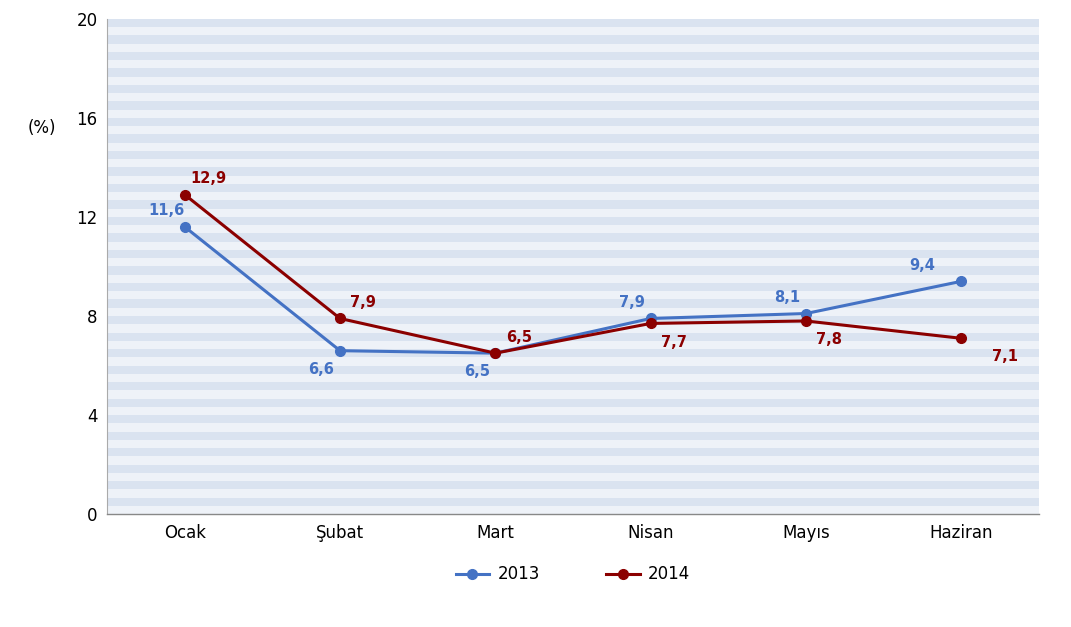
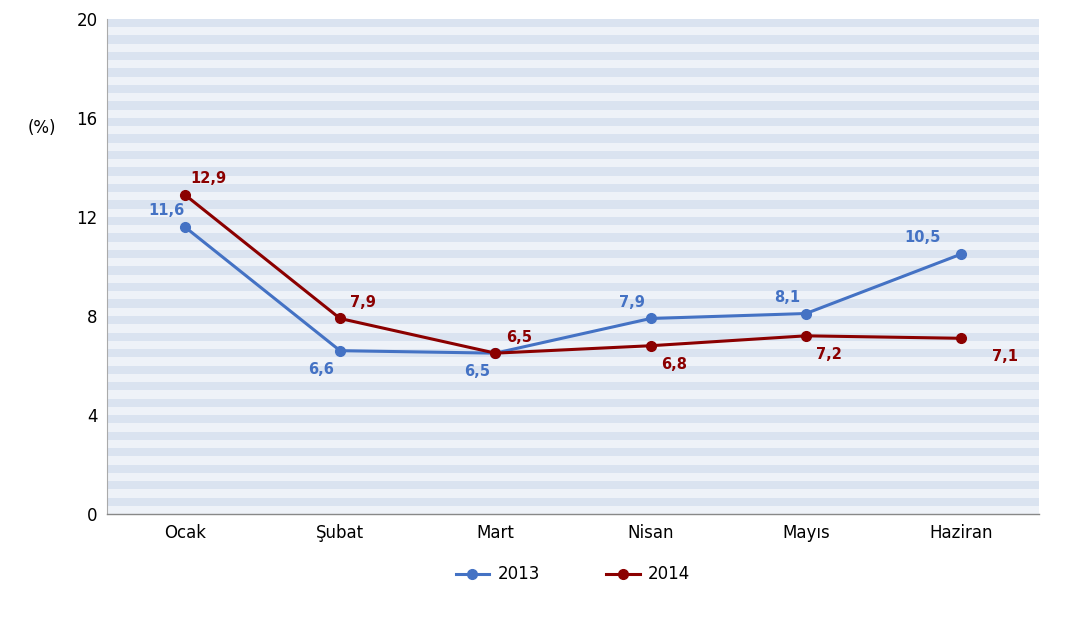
2014/Nisan: 7,7 -> 6,8
2014/Mayıs: 7,8 -> 7,2
2013/Haziran: 9,4 -> 10,5
